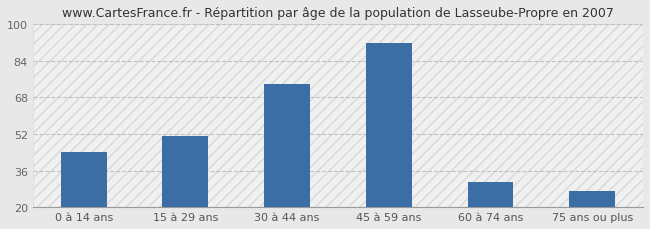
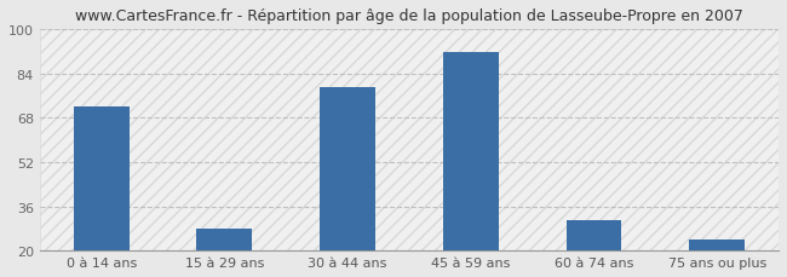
0 à 14 ans: 44 -> 72
15 à 29 ans: 51 -> 28
30 à 44 ans: 74 -> 79
75 ans ou plus: 27 -> 24
